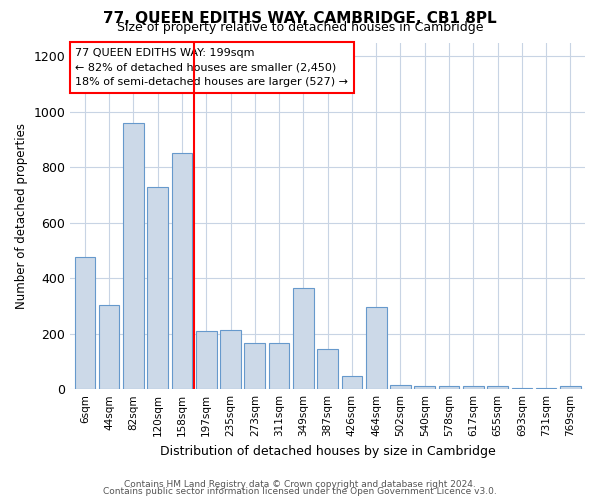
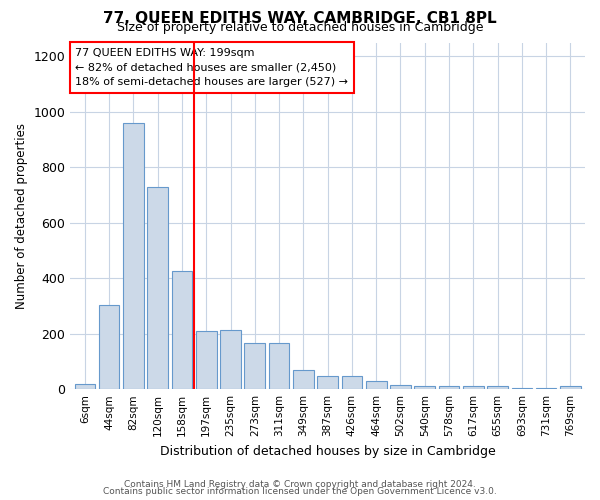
6sqm: 475 -> 20
158sqm: 850 -> 425
349sqm: 365 -> 70
387sqm: 145 -> 48
464sqm: 295 -> 28
